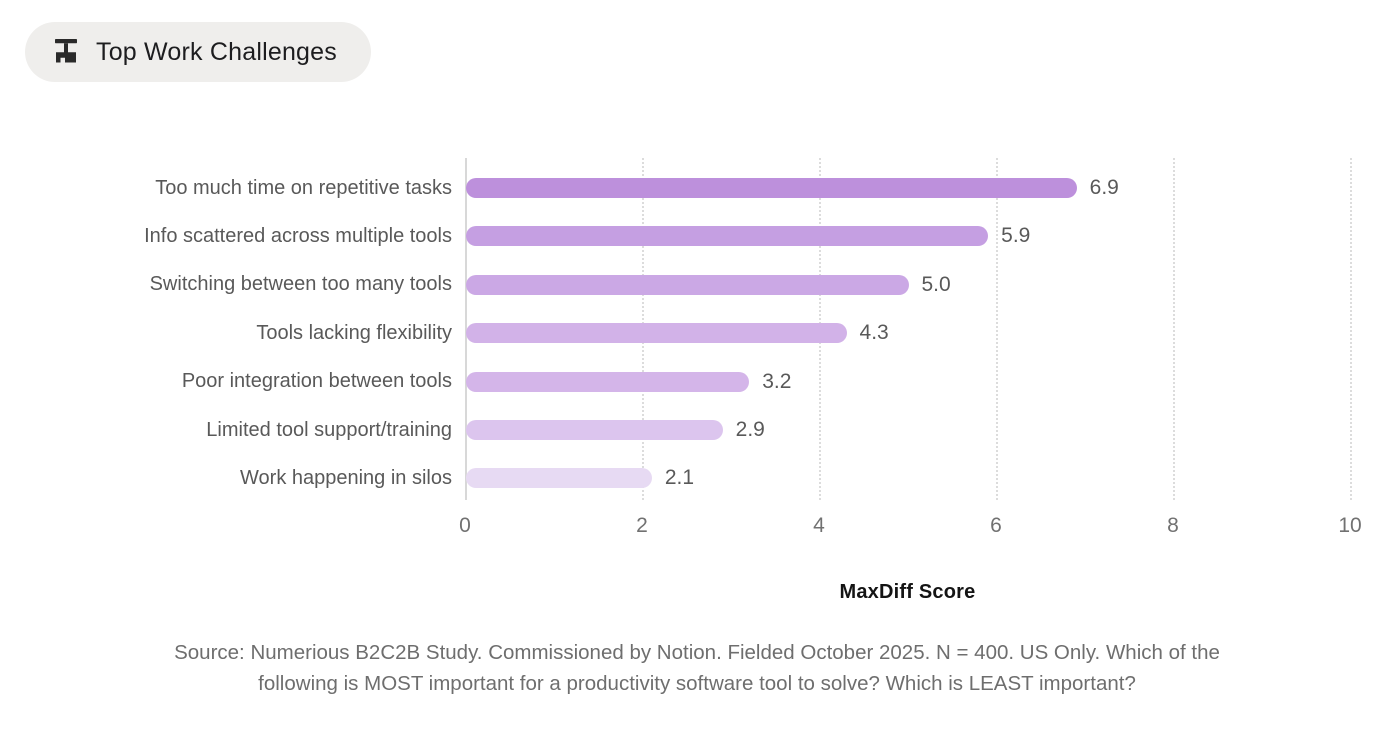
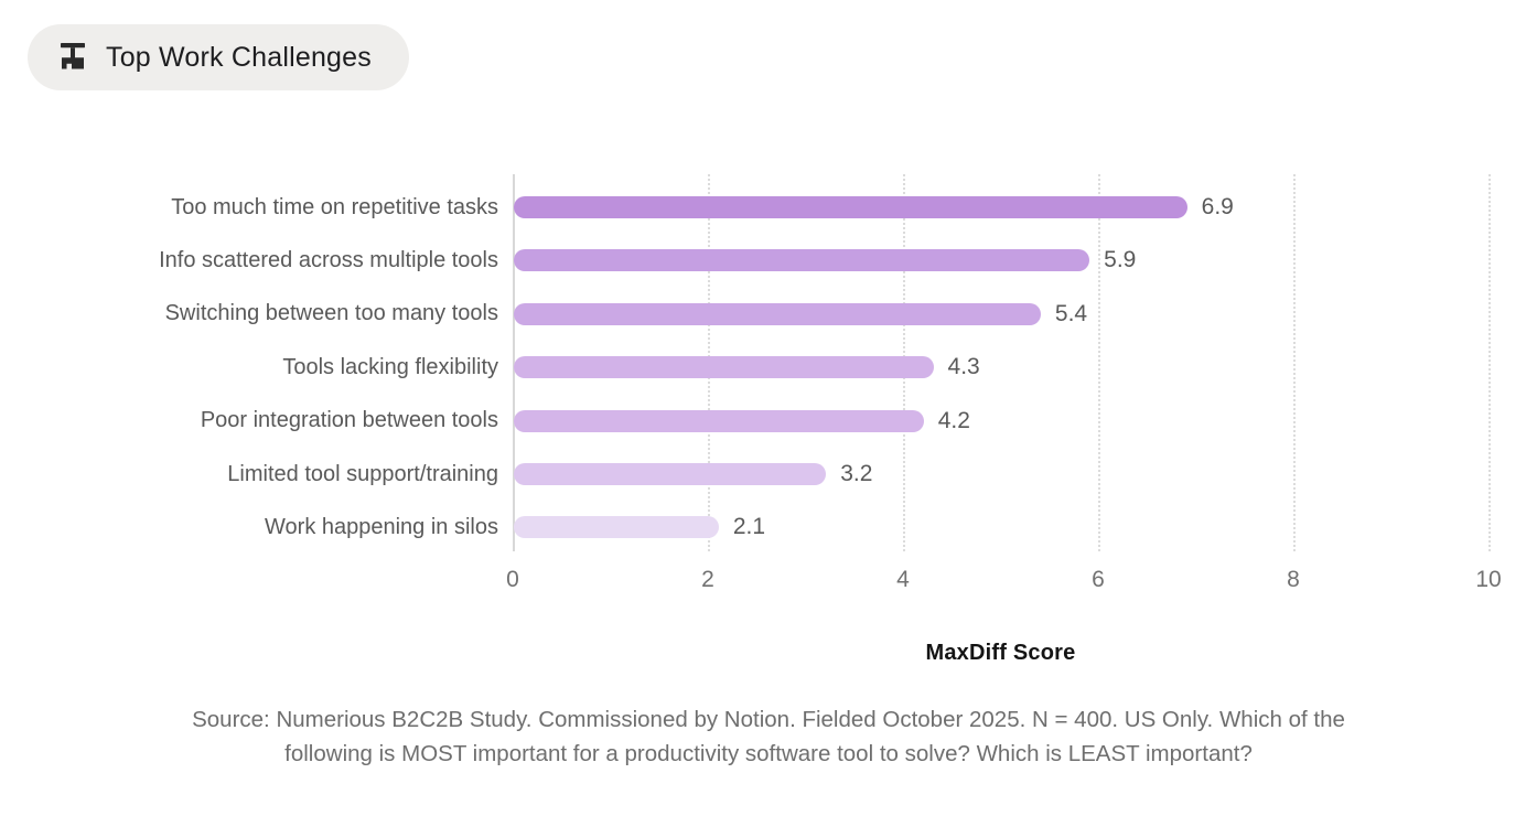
Switching between too many tools: 5.0 -> 5.4
Poor integration between tools: 3.2 -> 4.2
Limited tool support/training: 2.9 -> 3.2
